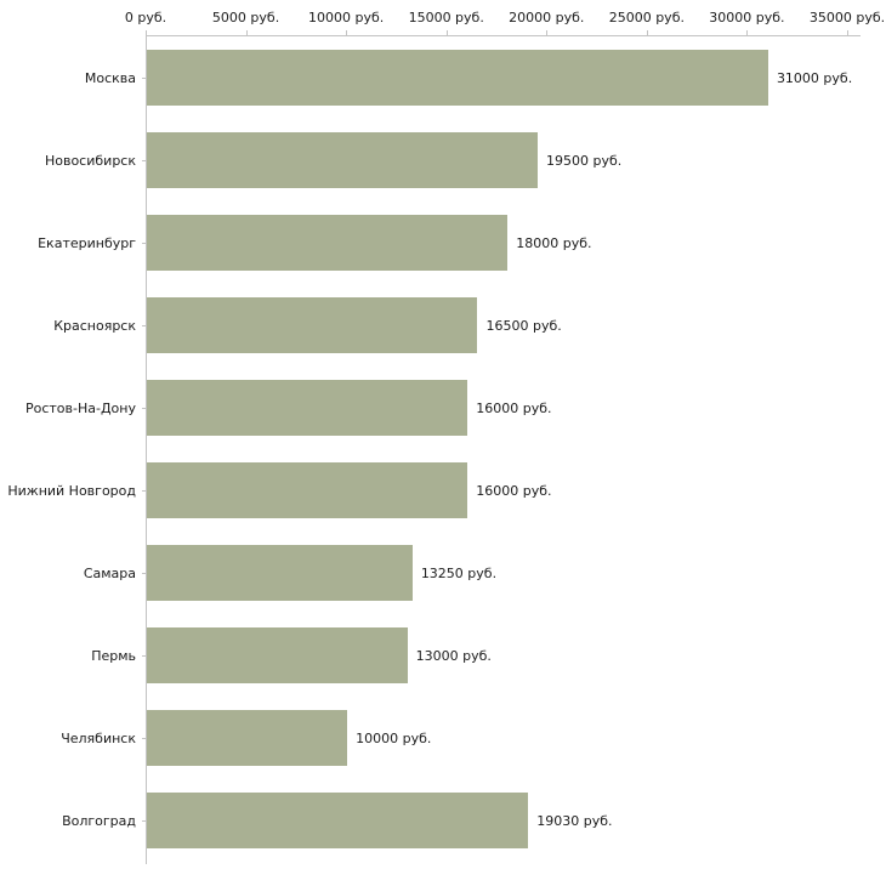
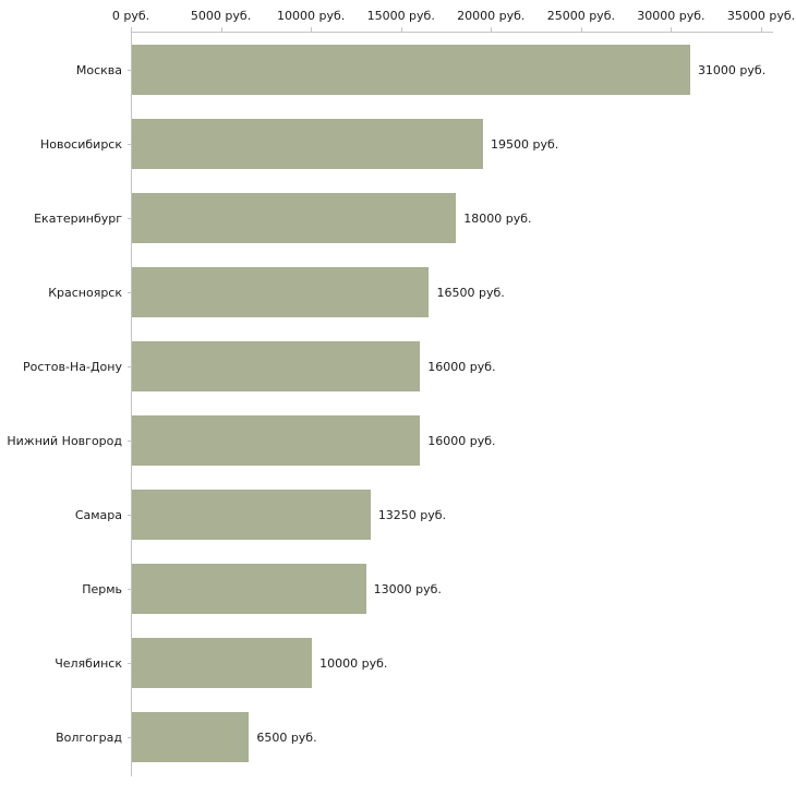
Волгоград: 19030 -> 6500
